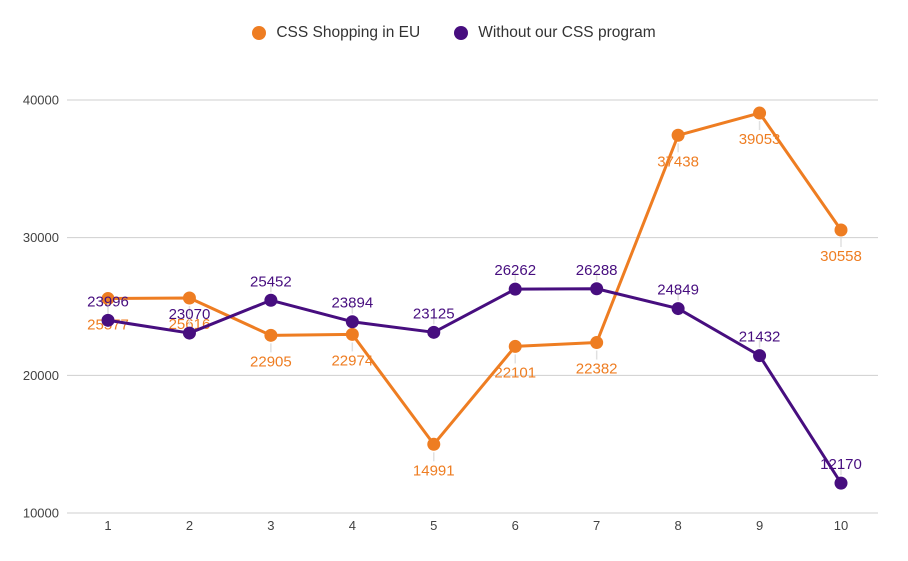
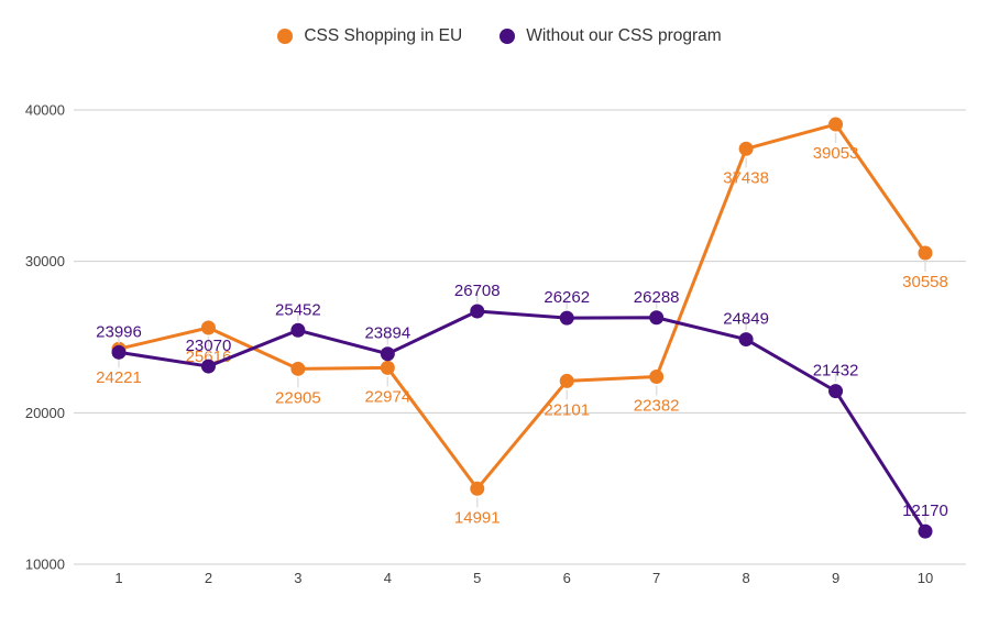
CSS Shopping in EU/1: 25577 -> 24221
Without our CSS program/5: 23125 -> 26708
